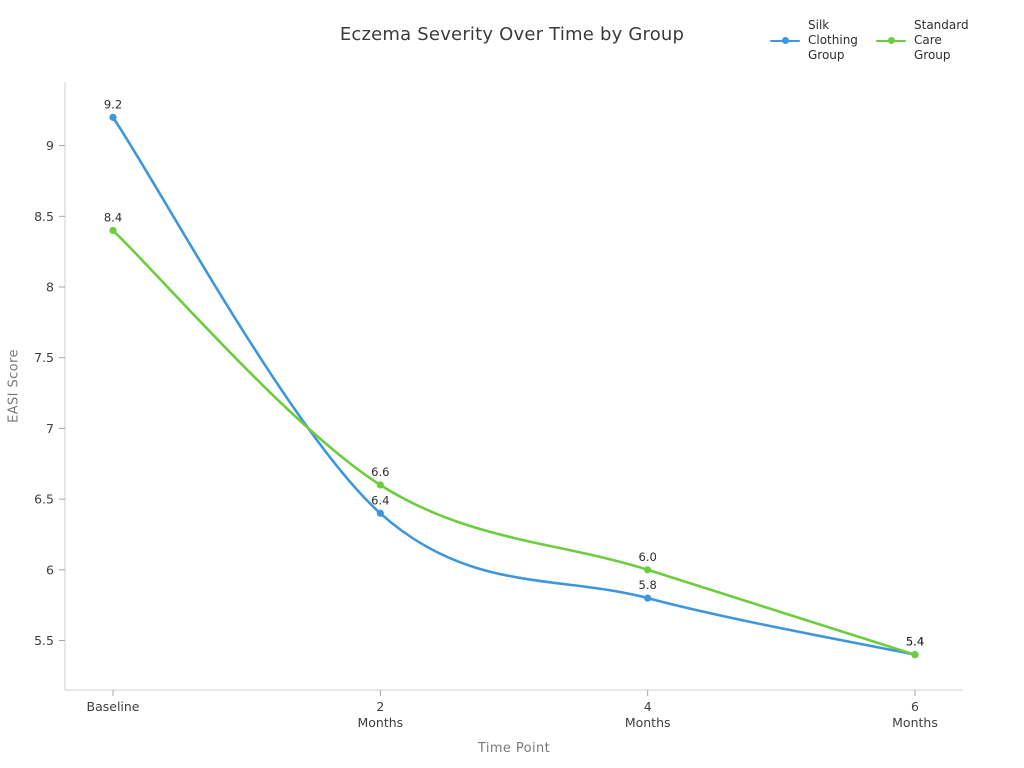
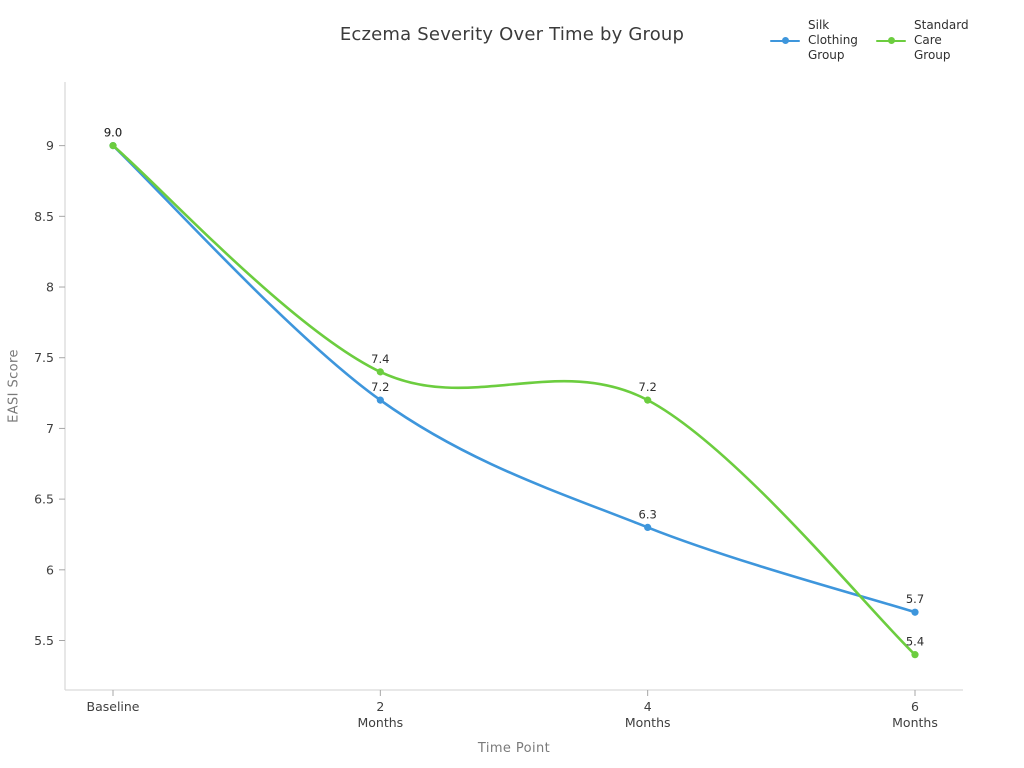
Silk Clothing Group/Baseline: 9.2 -> 9.0
Standard Care Group/Baseline: 8.4 -> 9.0
Silk Clothing Group/2 Months: 6.4 -> 7.2
Standard Care Group/2 Months: 6.6 -> 7.4
Silk Clothing Group/4 Months: 5.8 -> 6.3
Standard Care Group/4 Months: 6.0 -> 7.2
Silk Clothing Group/6 Months: 5.4 -> 5.7
